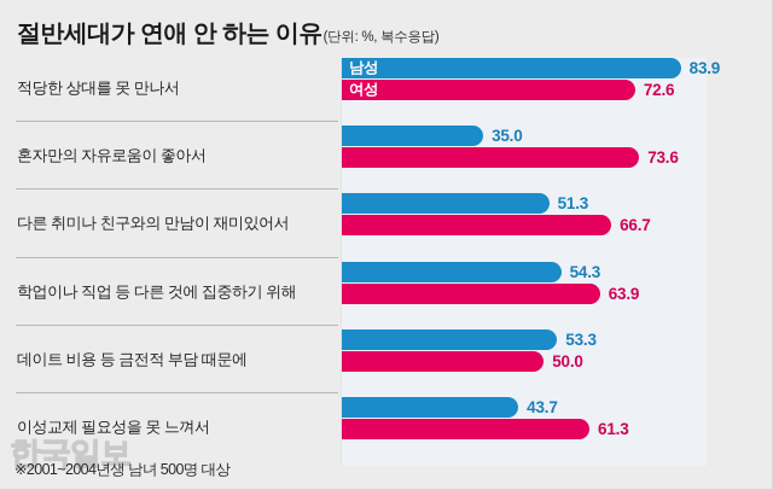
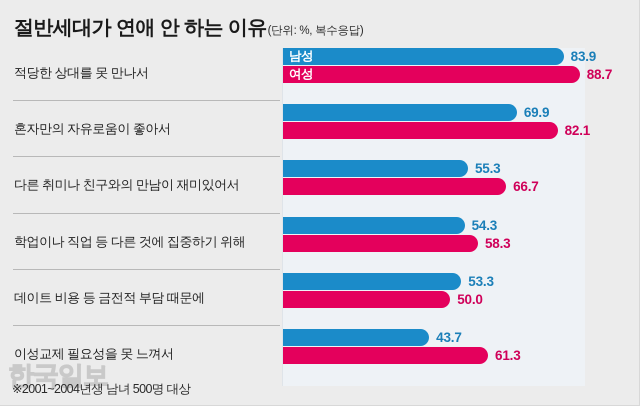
여성/적당한 상대를 못 만나서: 72.6 -> 88.7
남성/혼자만의 자유로움이 좋아서: 35.0 -> 69.9
여성/혼자만의 자유로움이 좋아서: 73.6 -> 82.1
남성/다른 취미나 친구와의 만남이 재미있어서: 51.3 -> 55.3
여성/학업이나 직업 등 다른 것에 집중하기 위해: 63.9 -> 58.3
